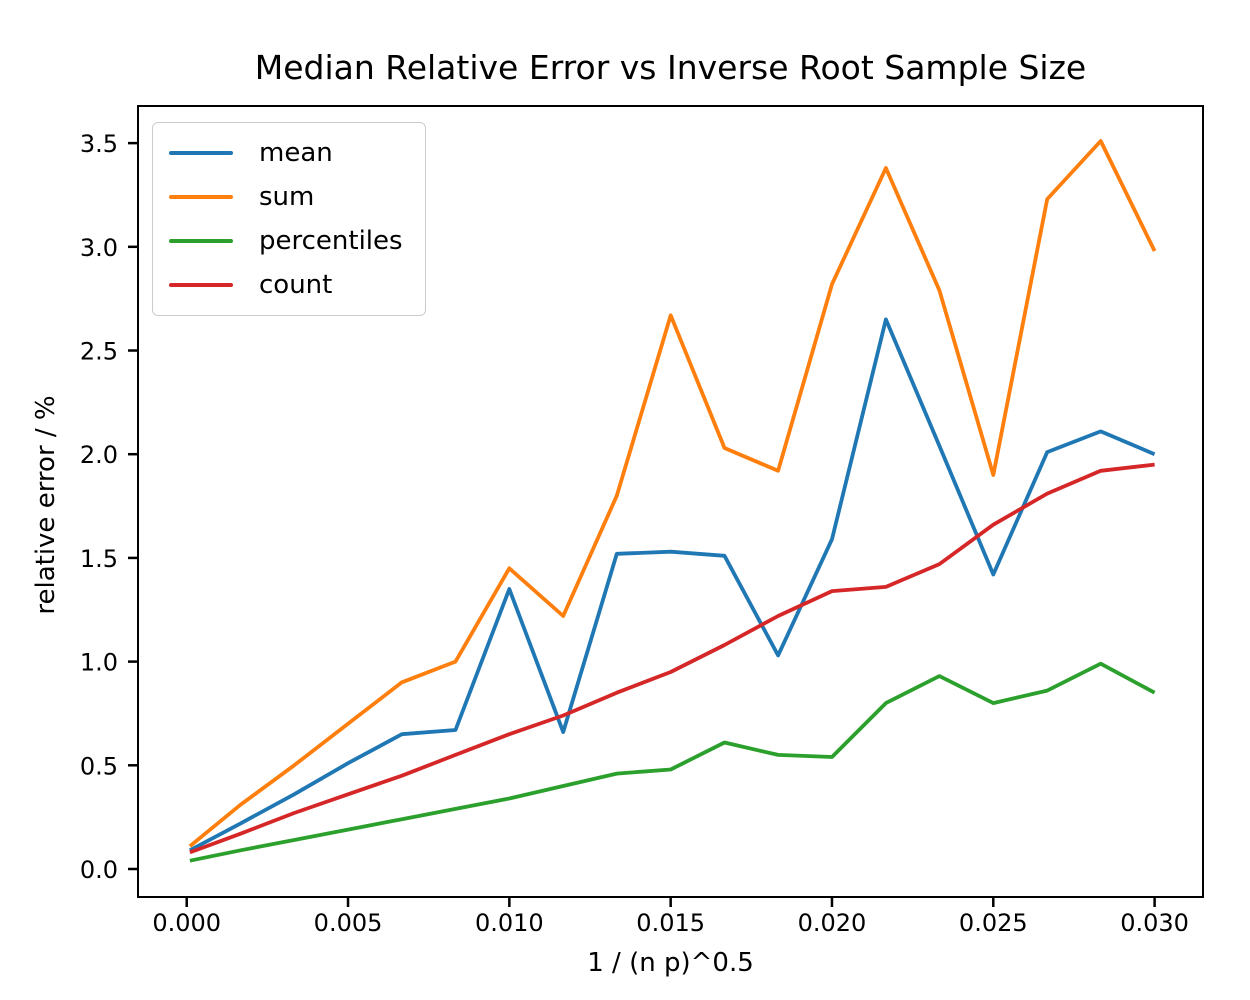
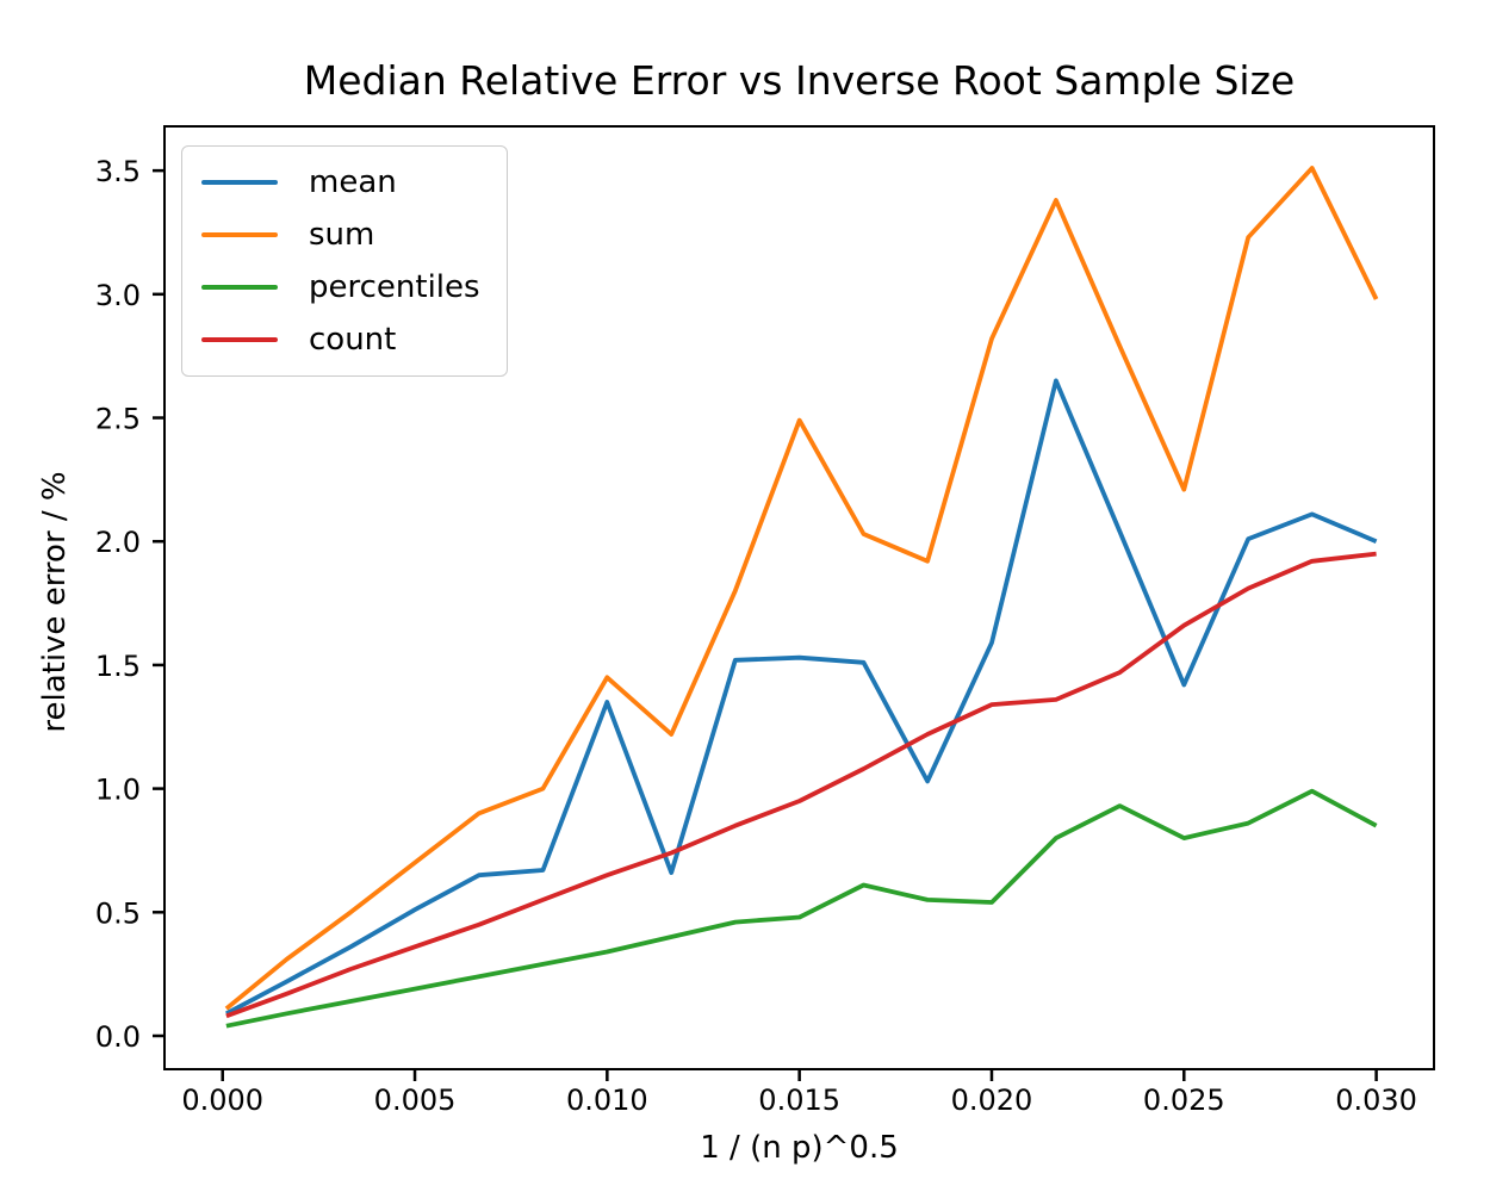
sum/0.015: 2.67 -> 2.49
sum/0.025: 1.90 -> 2.21
